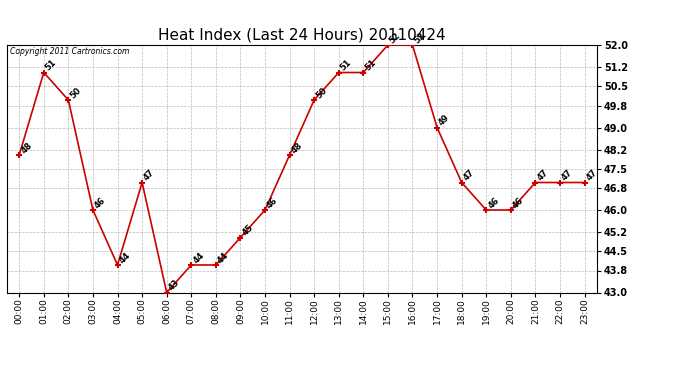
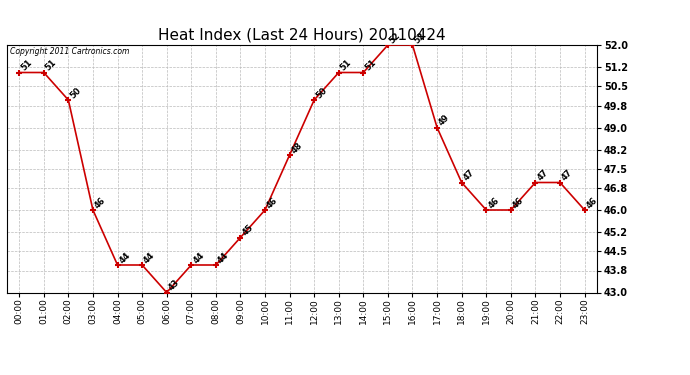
00:00: 48 -> 51
05:00: 47 -> 44
23:00: 47 -> 46
